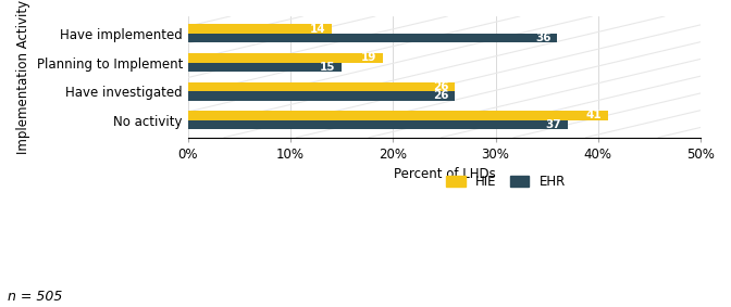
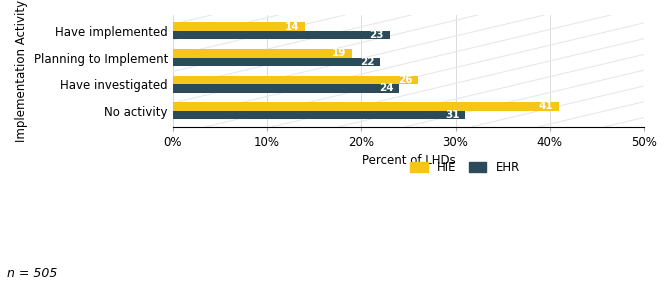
EHR/Have implemented: 36 -> 23
EHR/Planning to Implement: 15 -> 22
EHR/Have investigated: 26 -> 24
EHR/No activity: 37 -> 31
